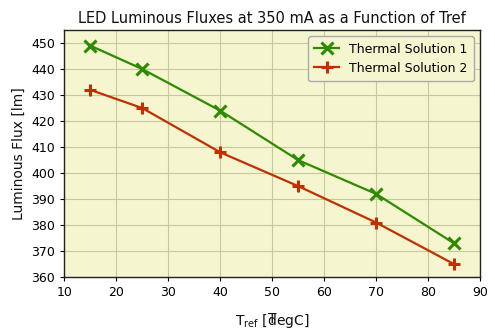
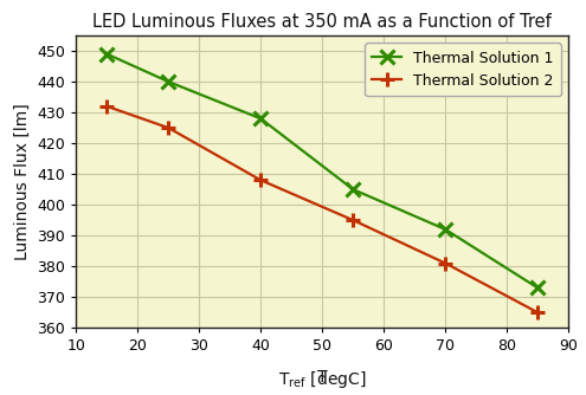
Thermal Solution 1/40: 424 -> 428
